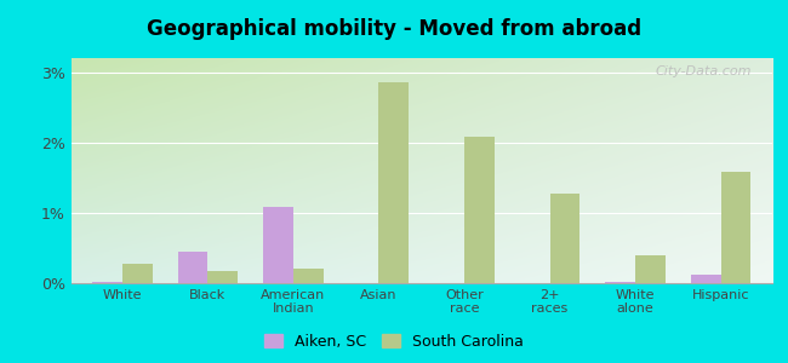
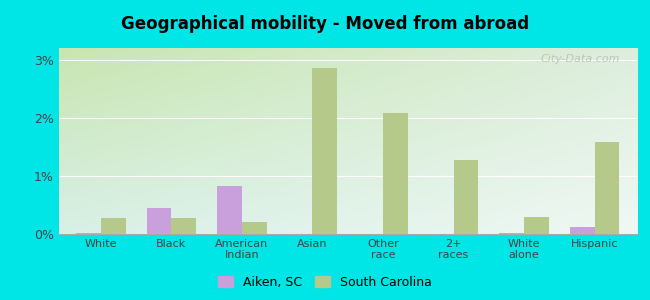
South Carolina/Black: 0.18% -> 0.28%
Aiken, SC/American Indian: 1.08% -> 0.82%
South Carolina/White alone: 0.40% -> 0.30%
